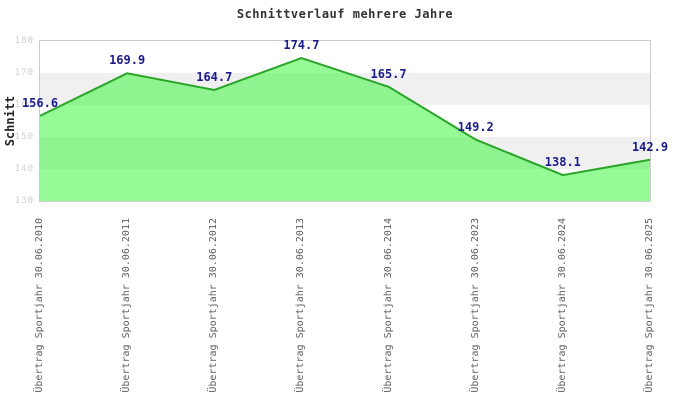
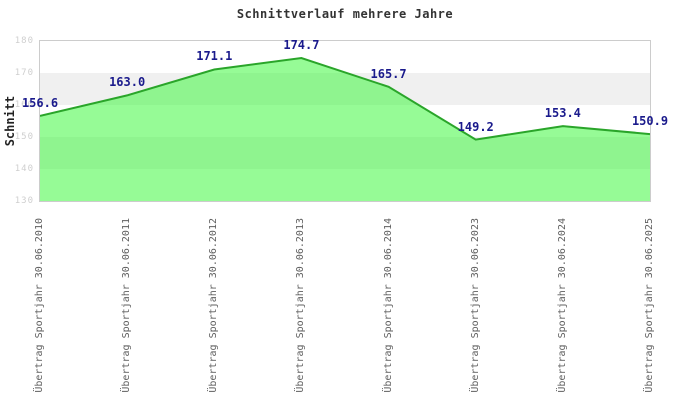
Übertrag Sportjahr 30.06.2011: 169.9 -> 163.0
Übertrag Sportjahr 30.06.2012: 164.7 -> 171.1
Übertrag Sportjahr 30.06.2024: 138.1 -> 153.4
Übertrag Sportjahr 30.06.2025: 142.9 -> 150.9
